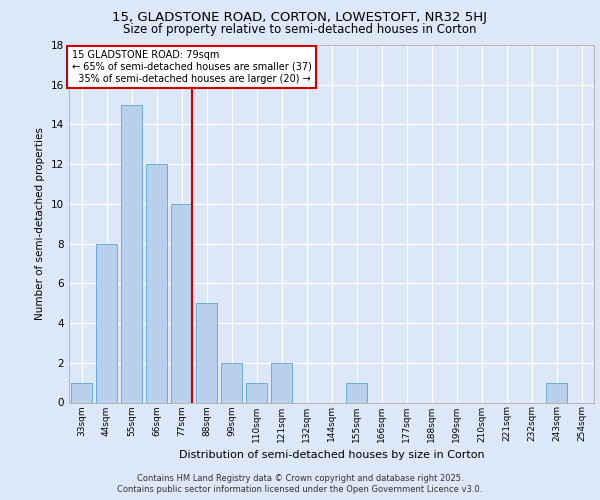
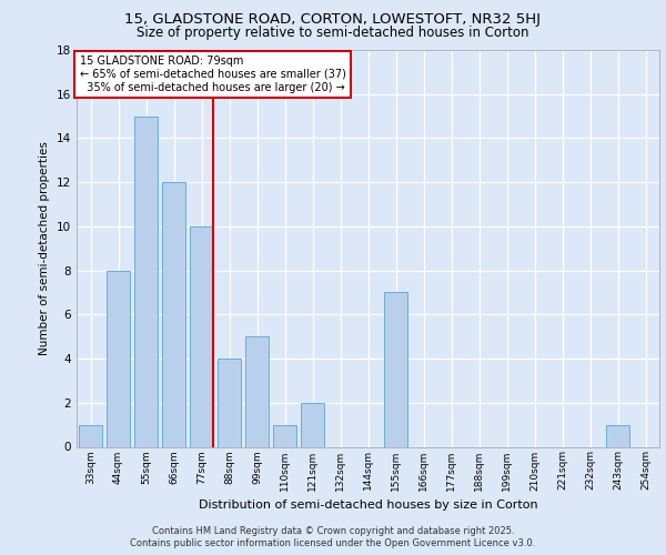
88sqm: 5 -> 4
99sqm: 2 -> 5
155sqm: 1 -> 7
